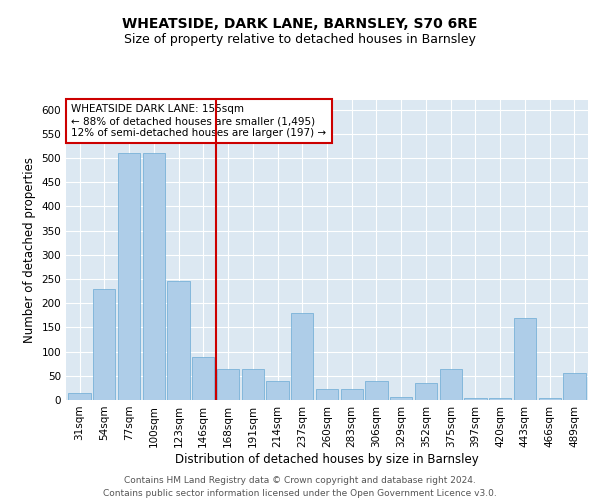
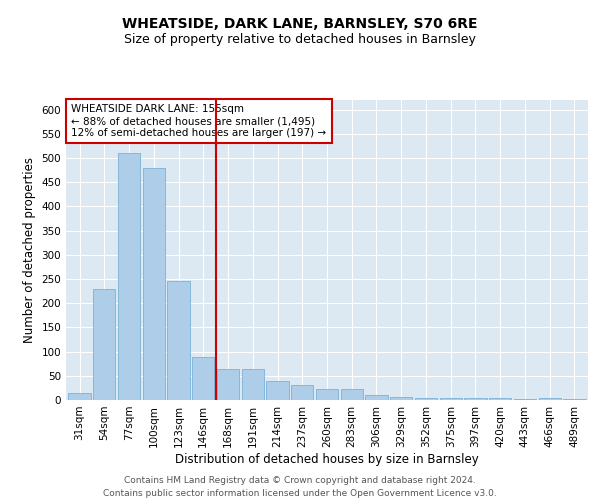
100sqm: 510 -> 480
237sqm: 180 -> 30
306sqm: 40 -> 10
352sqm: 35 -> 5
375sqm: 65 -> 4
443sqm: 170 -> 2
489sqm: 55 -> 2
